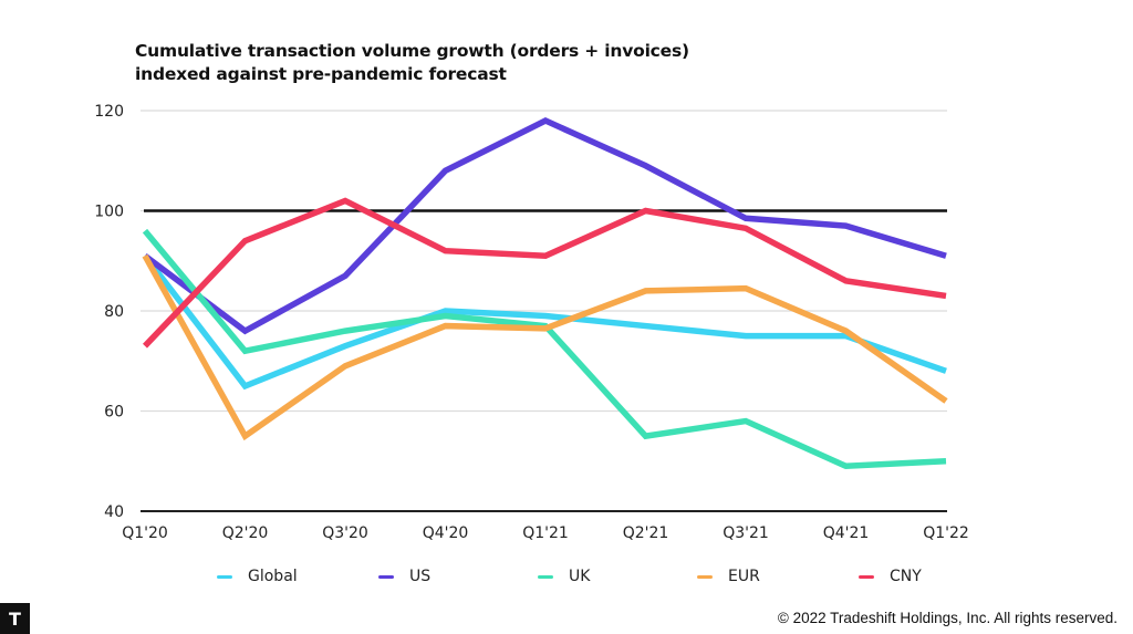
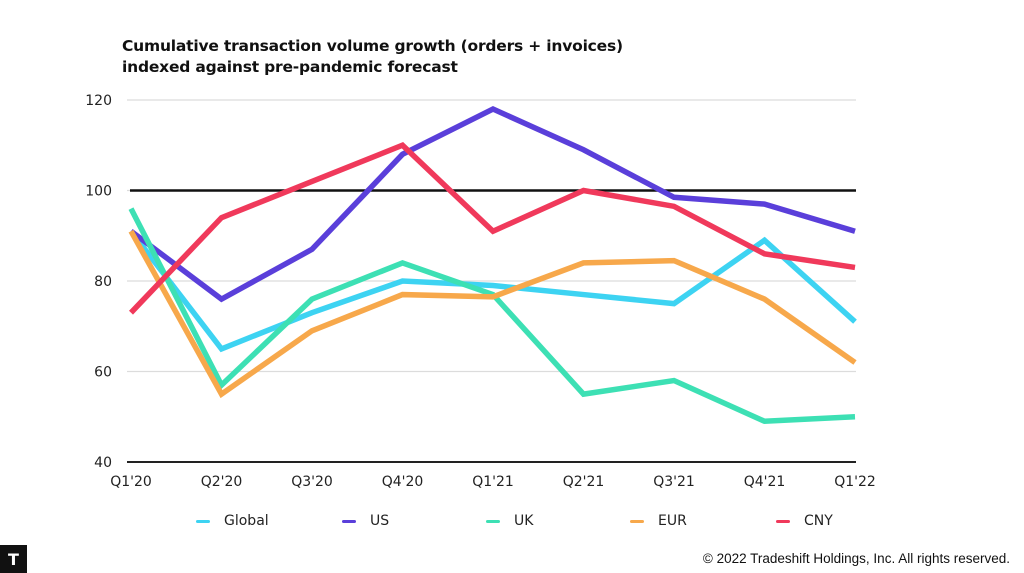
UK/Q2'20: 72 -> 57
UK/Q4'20: 79 -> 84
CNY/Q4'20: 92 -> 110
Global/Q4'21: 75 -> 89
Global/Q1'22: 68 -> 71
